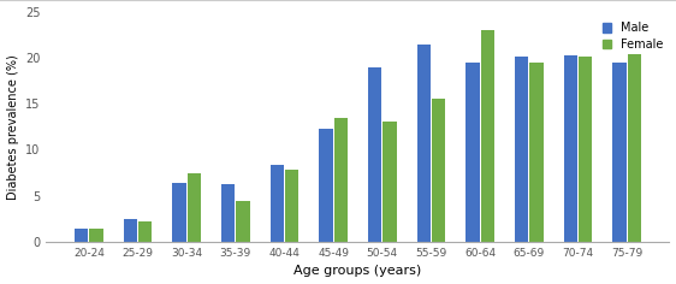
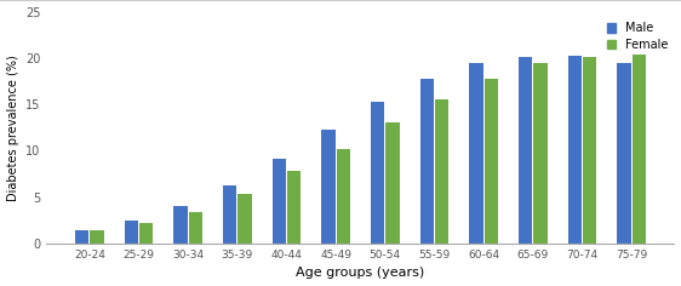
Male/30-34: 6.4 -> 4.0
Female/30-34: 7.4 -> 3.4
Female/35-39: 4.4 -> 5.3
Male/40-44: 8.4 -> 9.2
Female/45-49: 13.4 -> 10.2
Male/50-54: 19.0 -> 15.3
Male/55-59: 21.4 -> 17.8
Female/60-64: 23.0 -> 17.8
